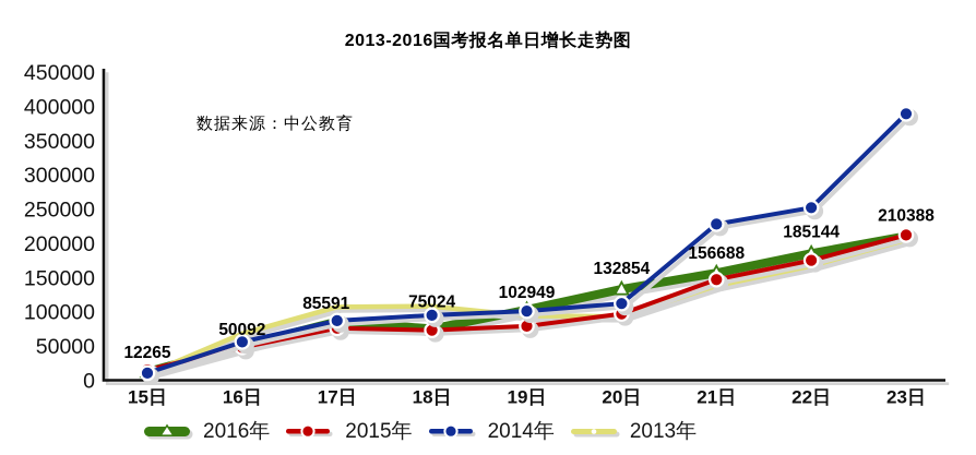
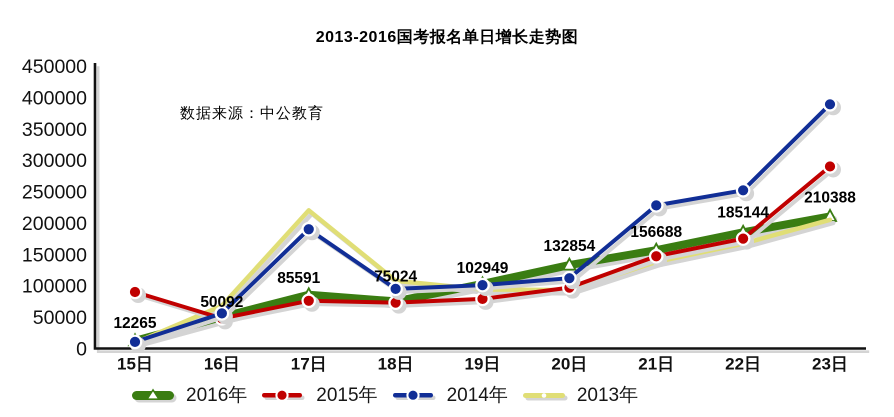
2015年/15日: 20000 -> 90000
2014年/17日: 90000 -> 190000
2013年/17日: 110000 -> 220000
2015年/23日: 210000 -> 290000
